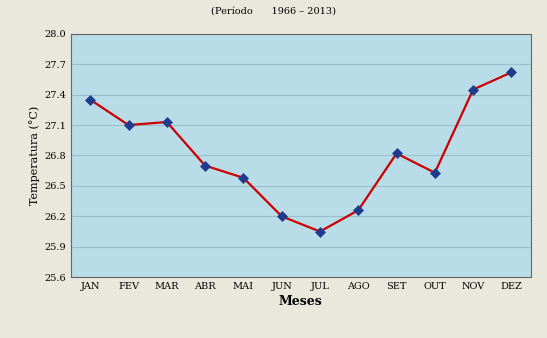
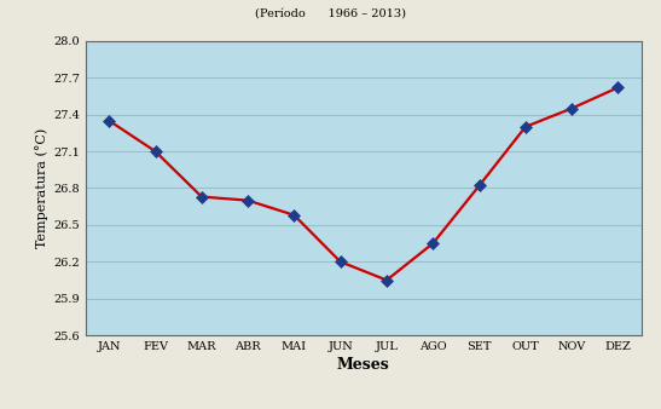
MAR: 27.13 -> 26.73
AGO: 26.26 -> 26.35
OUT: 26.63 -> 27.30
